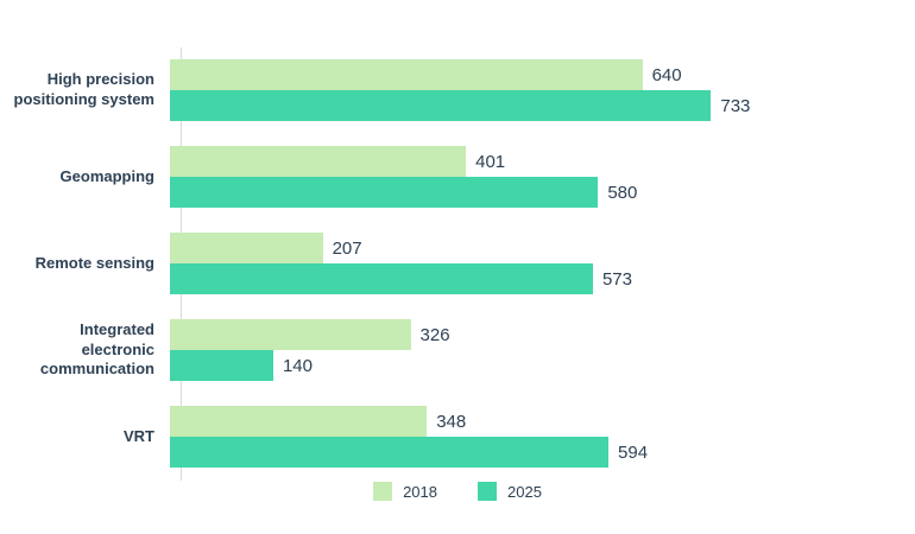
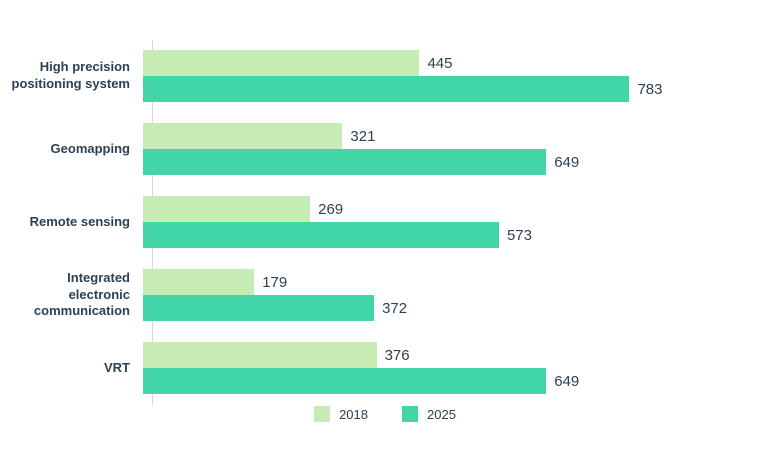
2018/High precision positioning system: 640 -> 445
2025/High precision positioning system: 733 -> 783
2018/Geomapping: 401 -> 321
2025/Geomapping: 580 -> 649
2018/Remote sensing: 207 -> 269
2018/Integrated electronic communication: 326 -> 179
2025/Integrated electronic communication: 140 -> 372
2018/VRT: 348 -> 376
2025/VRT: 594 -> 649
